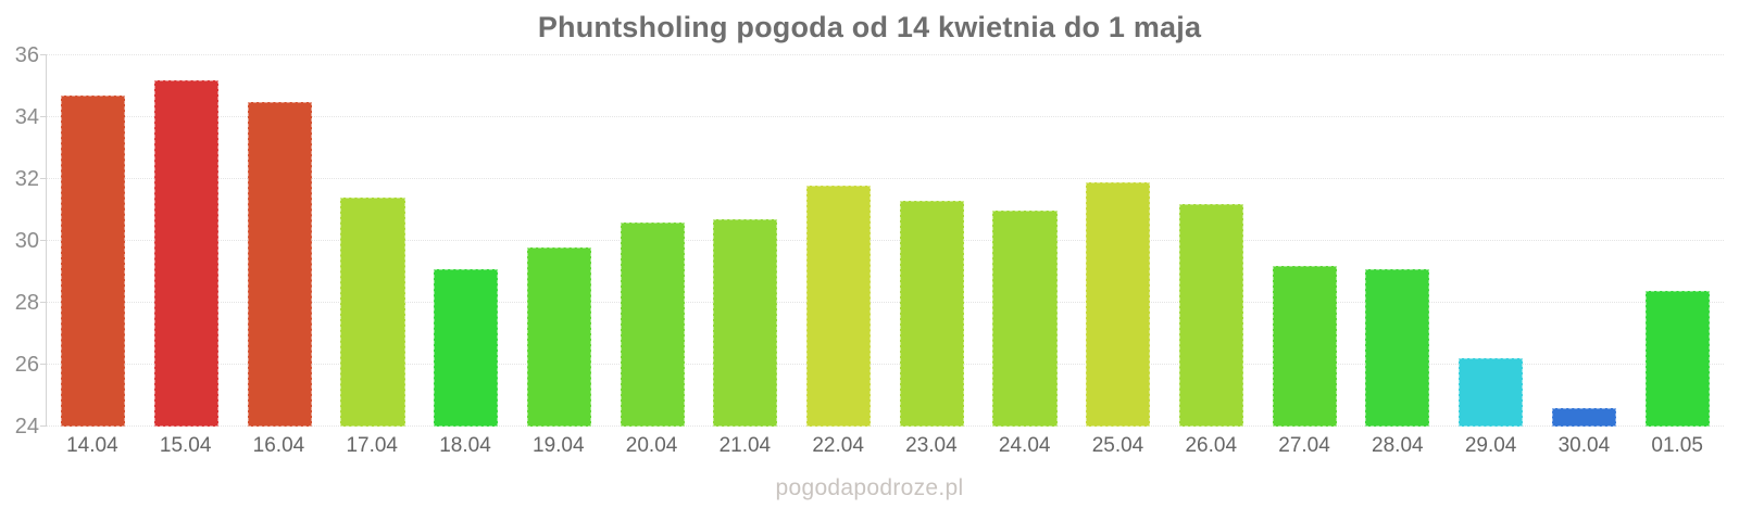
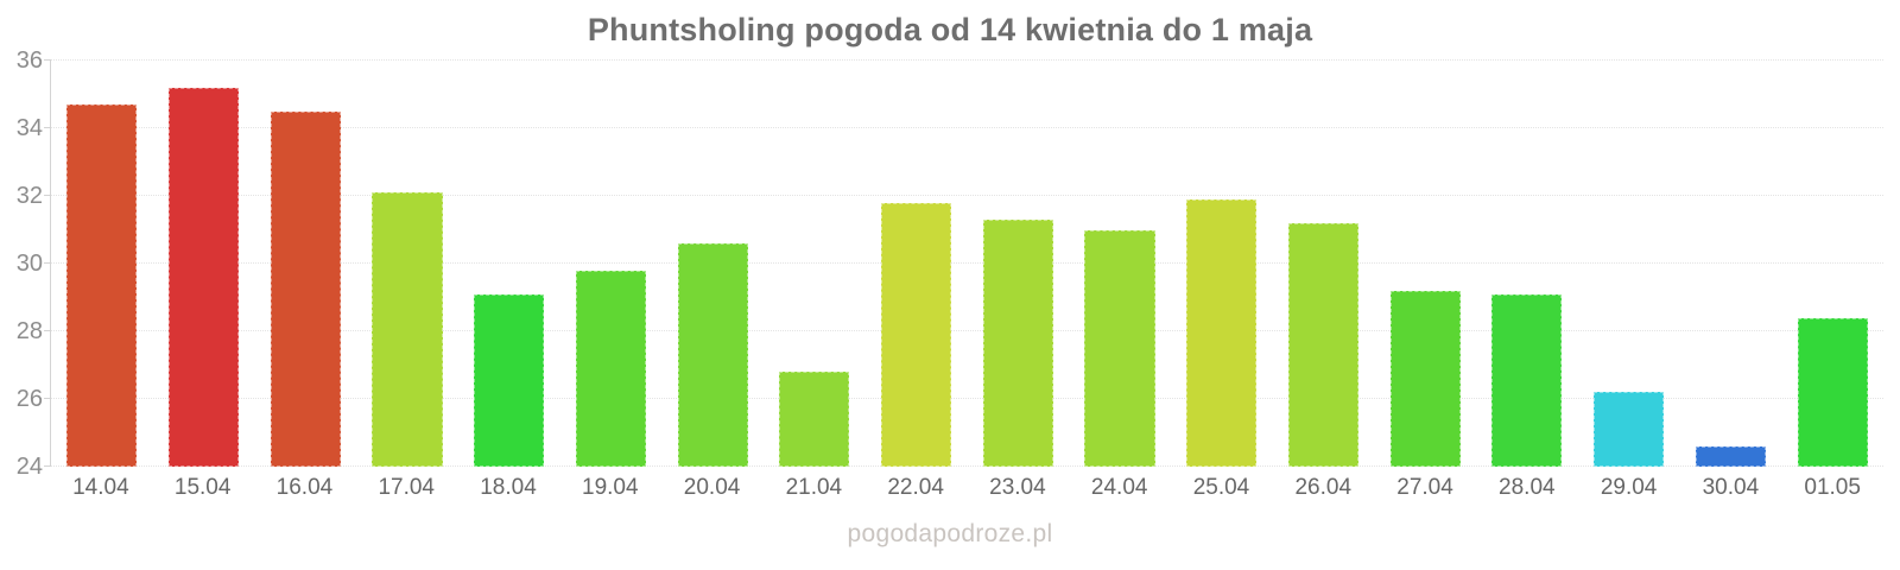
17.04: 31.4 -> 32.1
21.04: 30.7 -> 26.8
